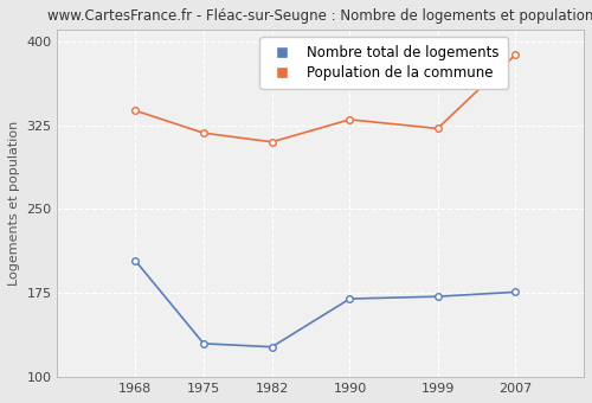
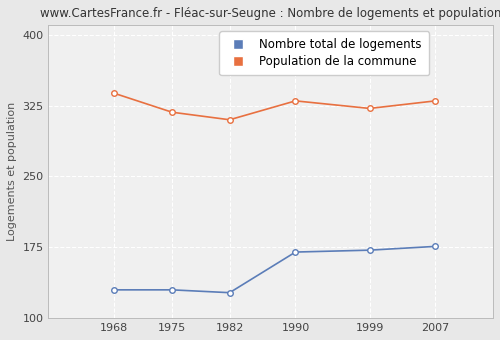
Nombre total de logements/1968: 204 -> 130
Population de la commune/2007: 388 -> 330
